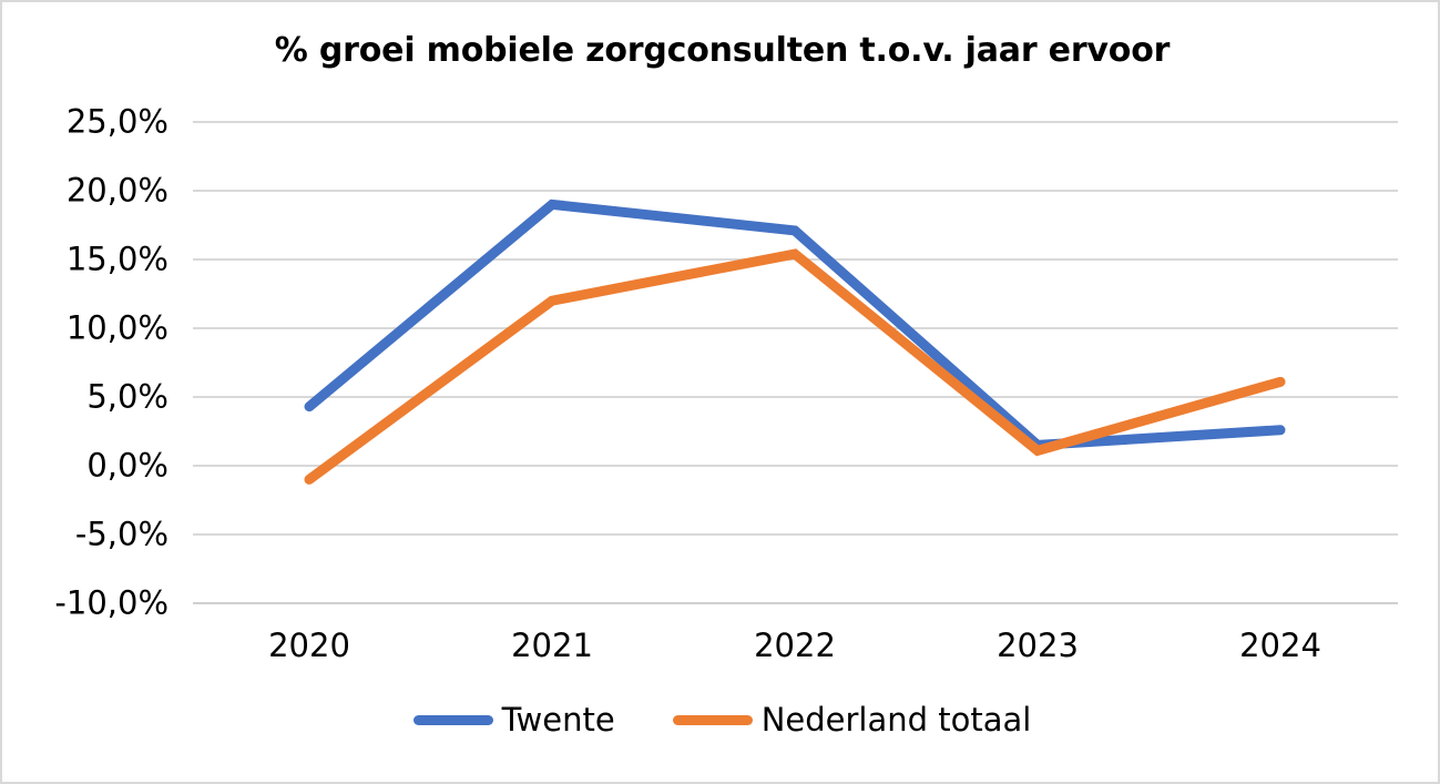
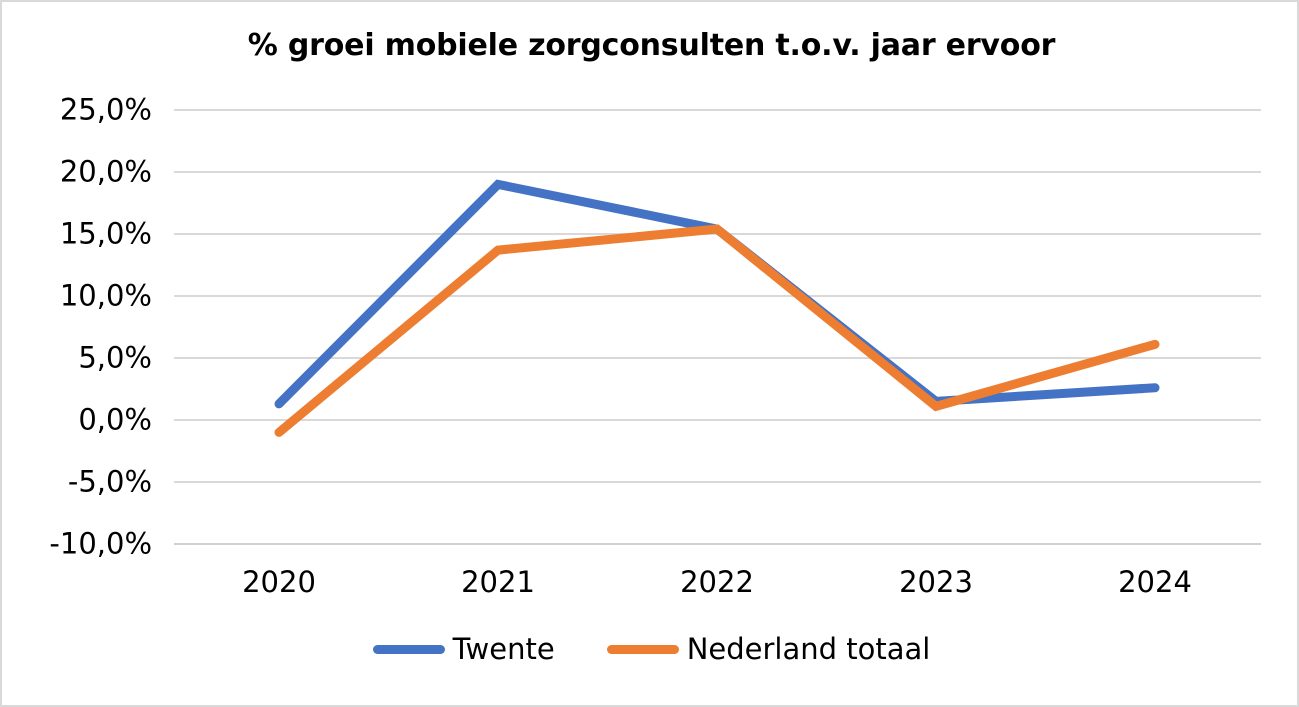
Twente/2020: 4,3% -> 1,3%
Nederland totaal/2021: 12,0% -> 13,7%
Twente/2022: 17,1% -> 15,4%
